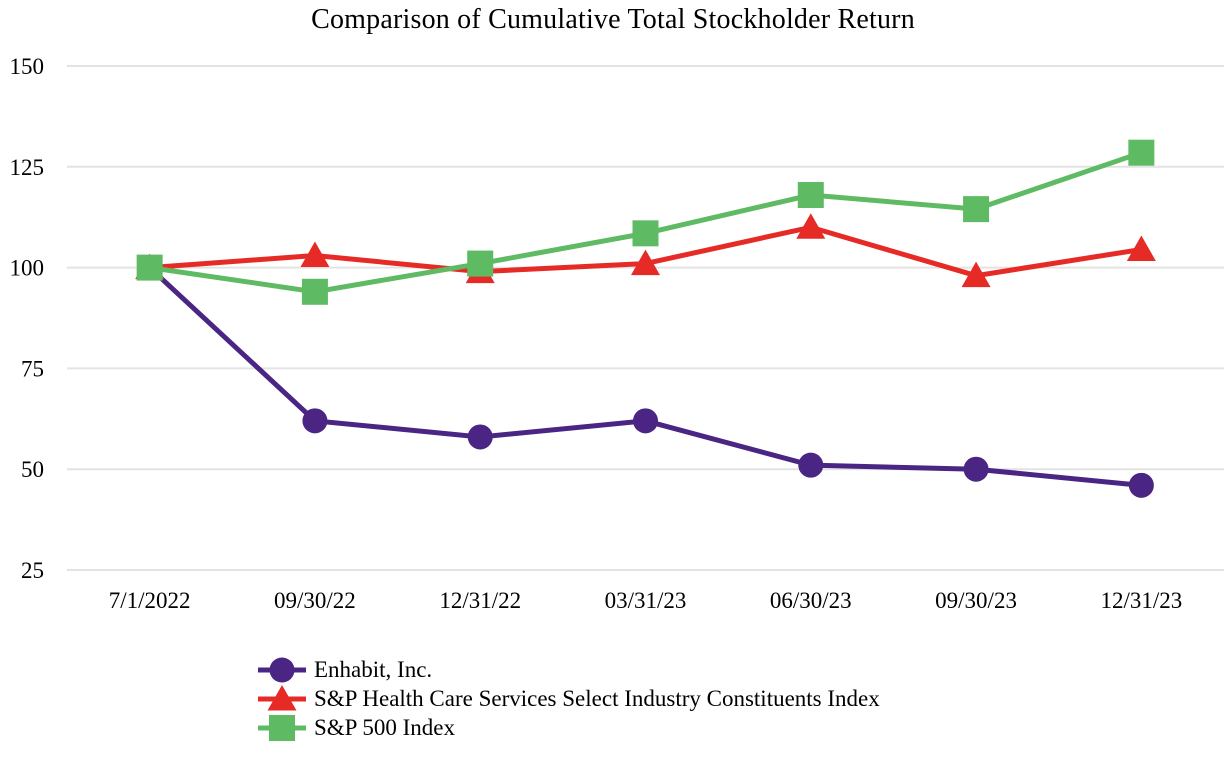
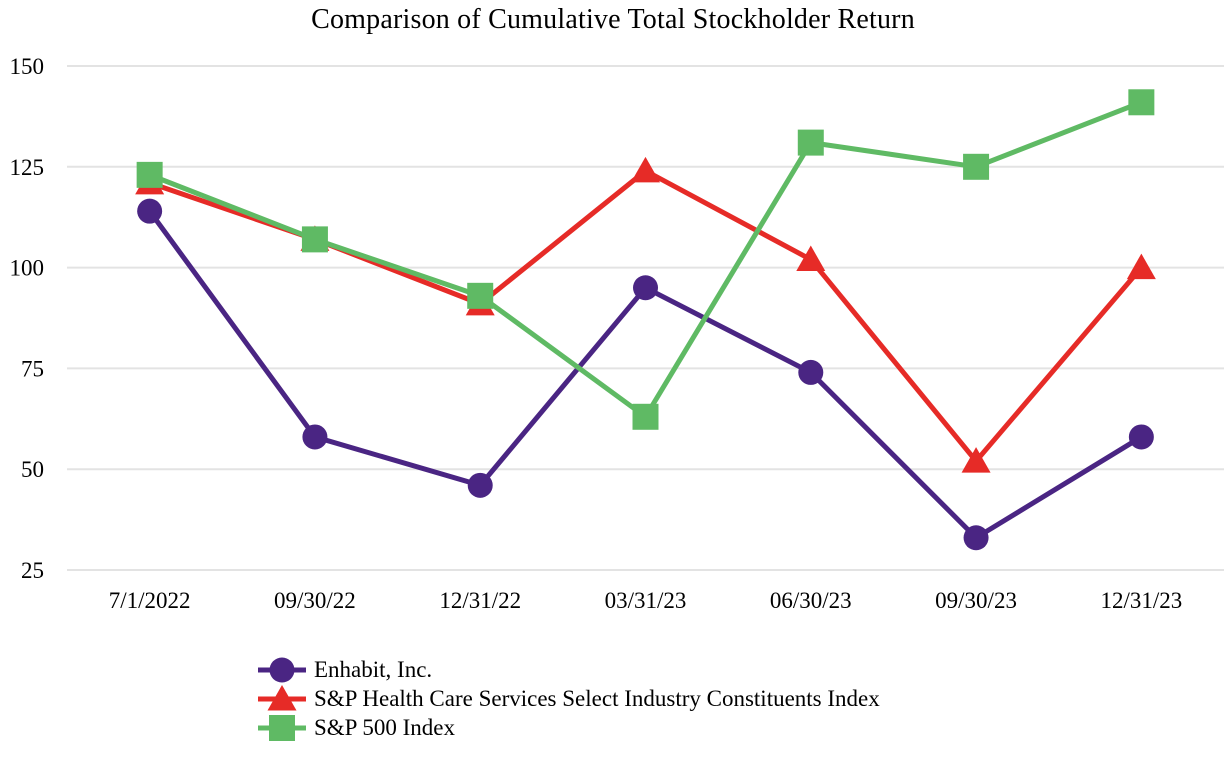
Enhabit, Inc./7/1/2022: 100 -> 114
S&P Health Care Services Select Industry Constituents Index/7/1/2022: 100 -> 121
S&P 500 Index/7/1/2022: 100 -> 123
Enhabit, Inc./09/30/22: 62 -> 58
S&P Health Care Services Select Industry Constituents Index/09/30/22: 103 -> 107
S&P 500 Index/09/30/22: 94 -> 107
Enhabit, Inc./12/31/22: 58 -> 46
S&P Health Care Services Select Industry Constituents Index/12/31/22: 99 -> 91
S&P 500 Index/12/31/22: 101 -> 93
Enhabit, Inc./03/31/23: 62 -> 95
S&P Health Care Services Select Industry Constituents Index/03/31/23: 101 -> 124
S&P 500 Index/03/31/23: 108 -> 63
Enhabit, Inc./06/30/23: 51 -> 74
S&P Health Care Services Select Industry Constituents Index/06/30/23: 110 -> 102
S&P 500 Index/06/30/23: 118 -> 131
Enhabit, Inc./09/30/23: 50 -> 33
S&P Health Care Services Select Industry Constituents Index/09/30/23: 98 -> 52
S&P 500 Index/09/30/23: 114 -> 125
Enhabit, Inc./12/31/23: 46 -> 58
S&P Health Care Services Select Industry Constituents Index/12/31/23: 104 -> 100
S&P 500 Index/12/31/23: 128 -> 141
